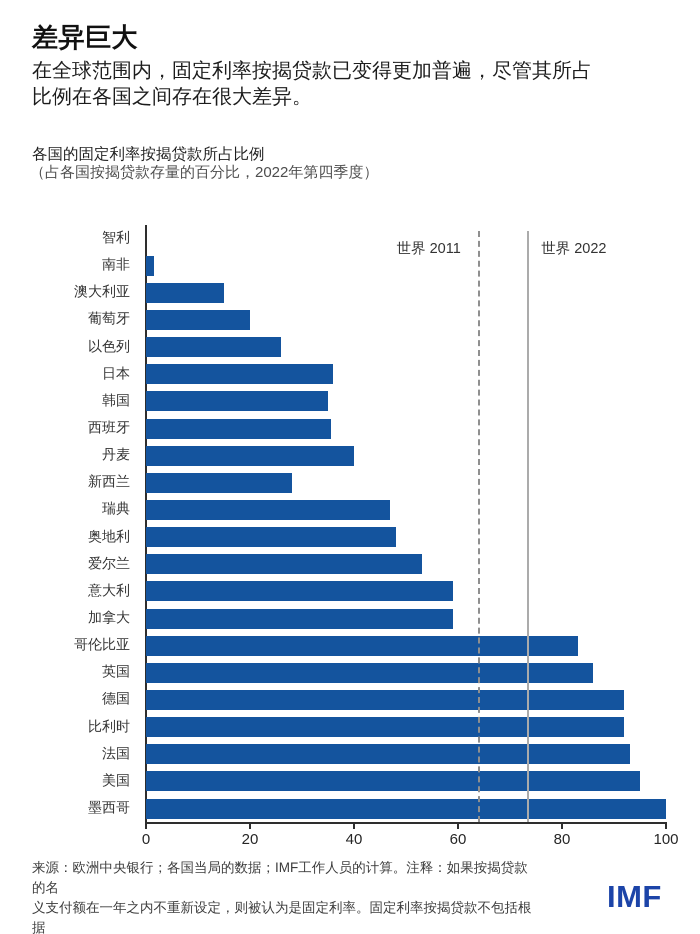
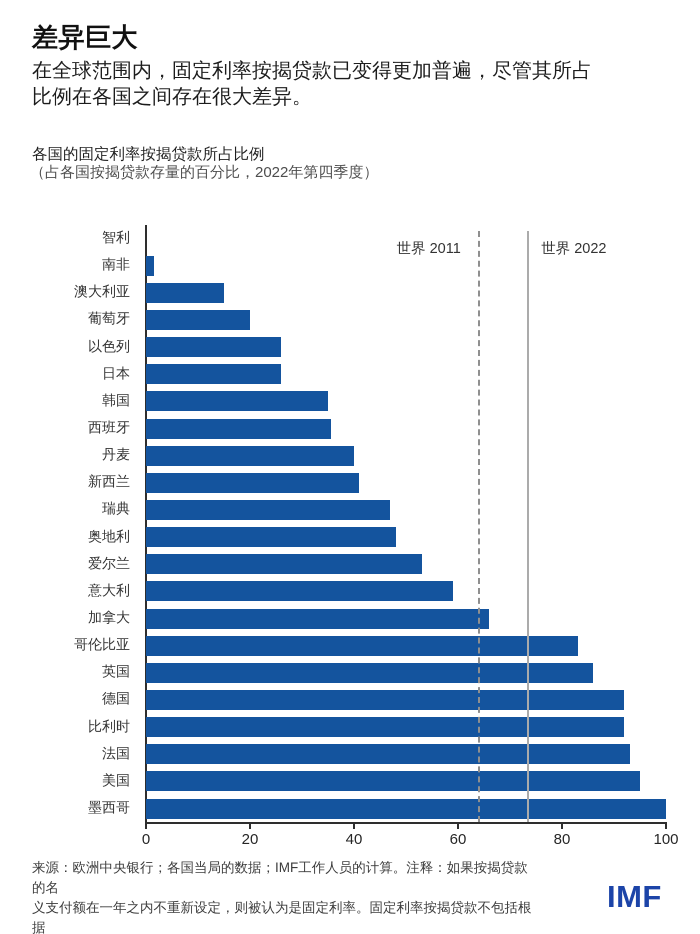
日本: 36 -> 26
新西兰: 28 -> 41
加拿大: 59 -> 66
